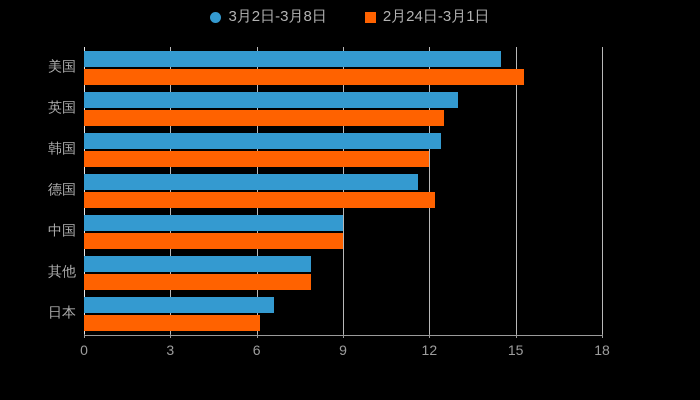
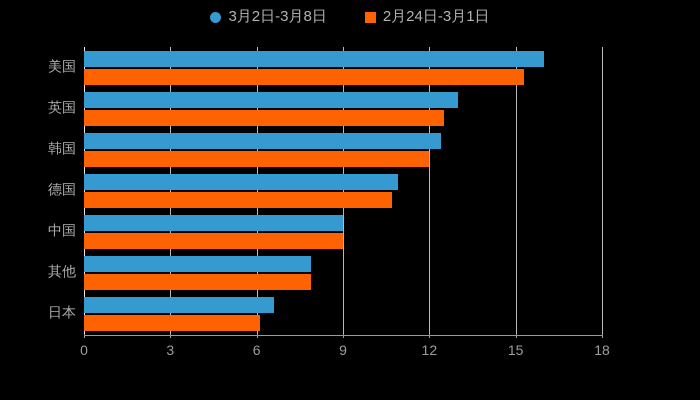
3月2日-3月8日/美国: 14.5 -> 16.0
3月2日-3月8日/德国: 11.6 -> 10.9
2月24日-3月1日/德国: 12.2 -> 10.7
